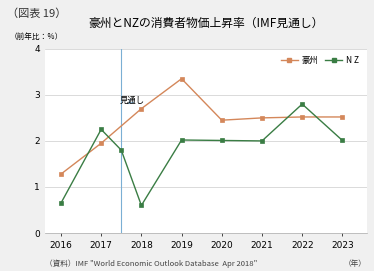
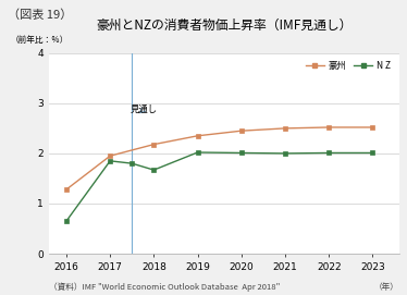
N Z/2017: 2.25 -> 1.85
豪州/2018: 2.70 -> 2.18
N Z/2018: 0.60 -> 1.67
豪州/2019: 3.35 -> 2.35
N Z/2022: 2.80 -> 2.01
